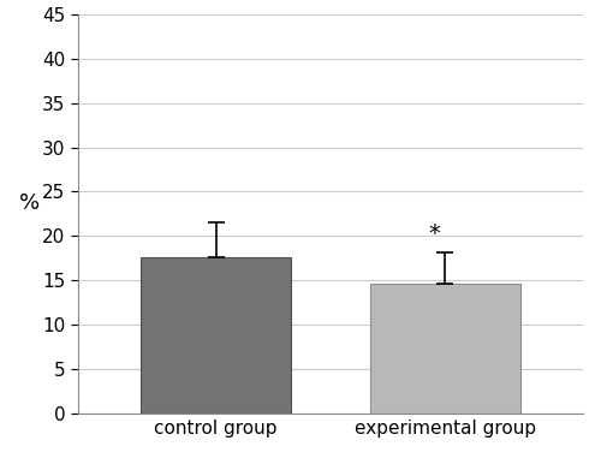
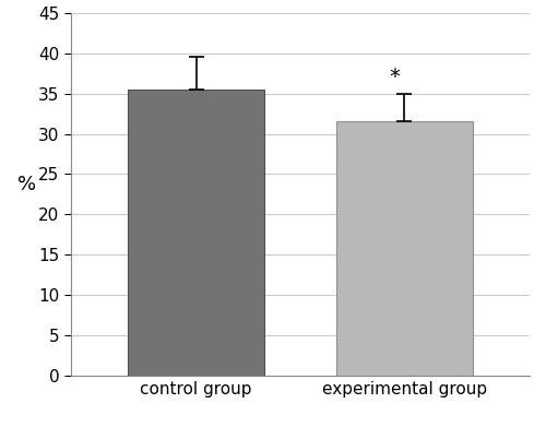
control group: 17.6 -> 35.5
experimental group: 14.6 -> 31.5
